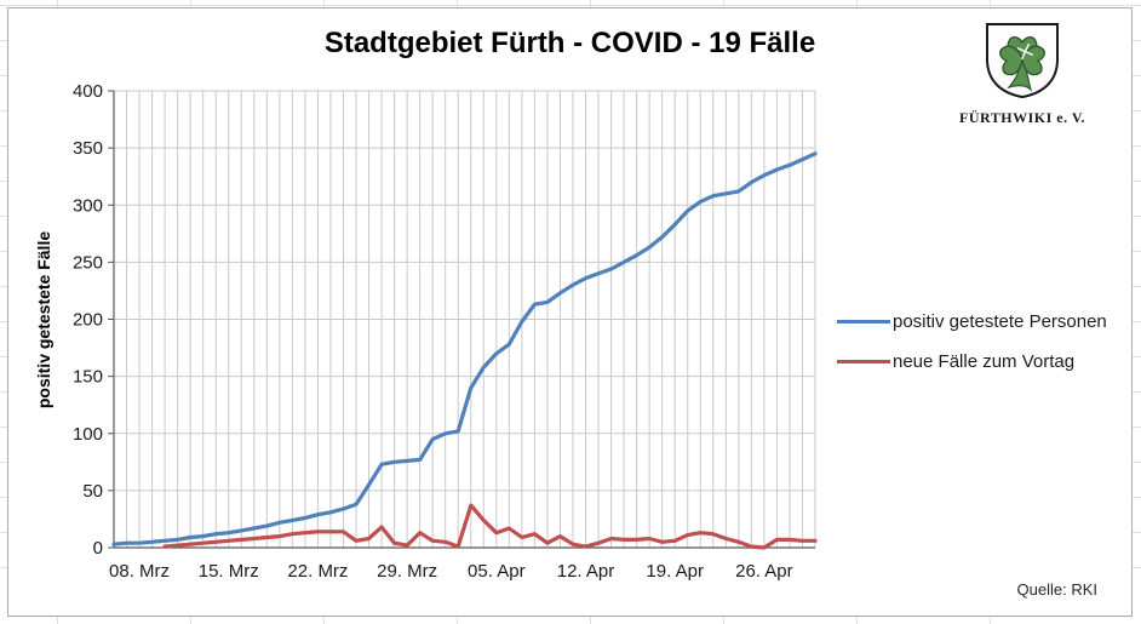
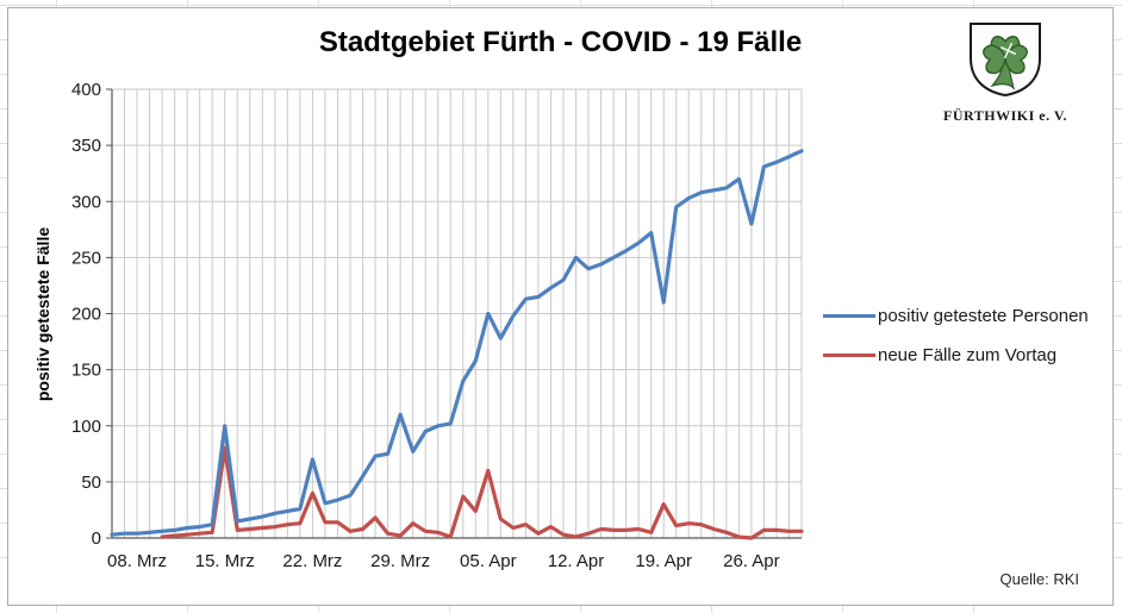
positiv getestete Personen/15. Mrz: 10 -> 100
neue Fälle zum Vortag/15. Mrz: 10 -> 80
positiv getestete Personen/22. Mrz: 30 -> 70
neue Fälle zum Vortag/22. Mrz: 10 -> 40
positiv getestete Personen/29. Mrz: 80 -> 110
positiv getestete Personen/05. Apr: 170 -> 200
neue Fälle zum Vortag/05. Apr: 10 -> 60
positiv getestete Personen/12. Apr: 240 -> 250
positiv getestete Personen/19. Apr: 280 -> 210
neue Fälle zum Vortag/19. Apr: 10 -> 30
positiv getestete Personen/26. Apr: 330 -> 280
